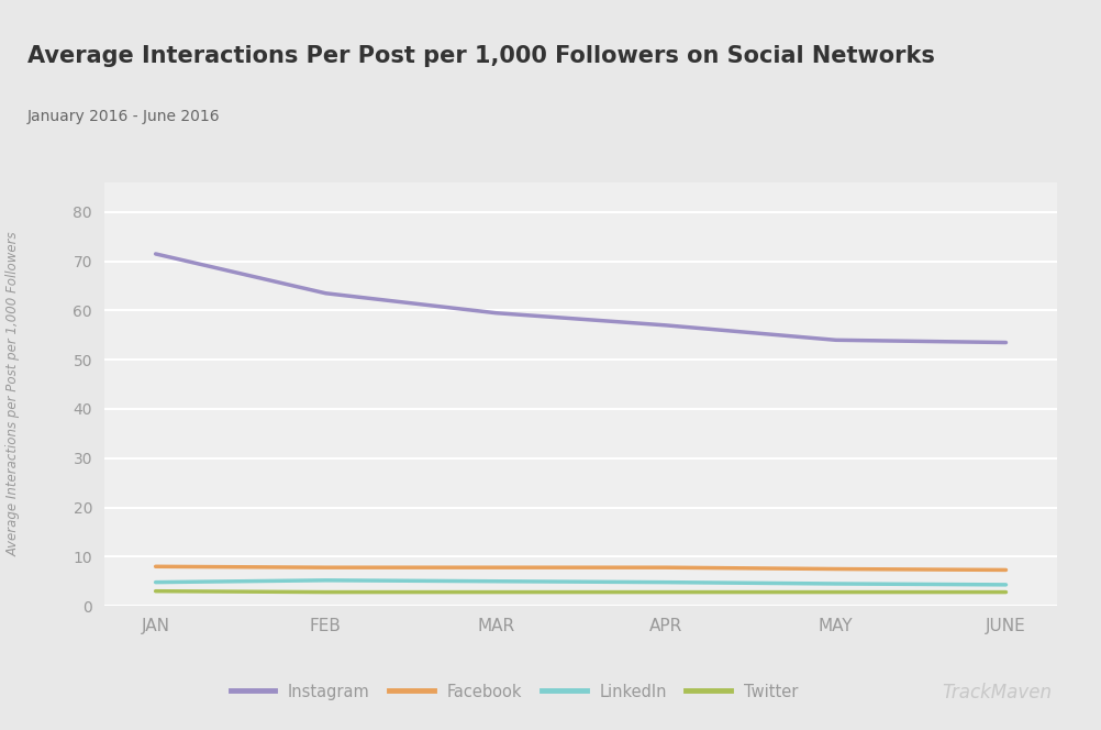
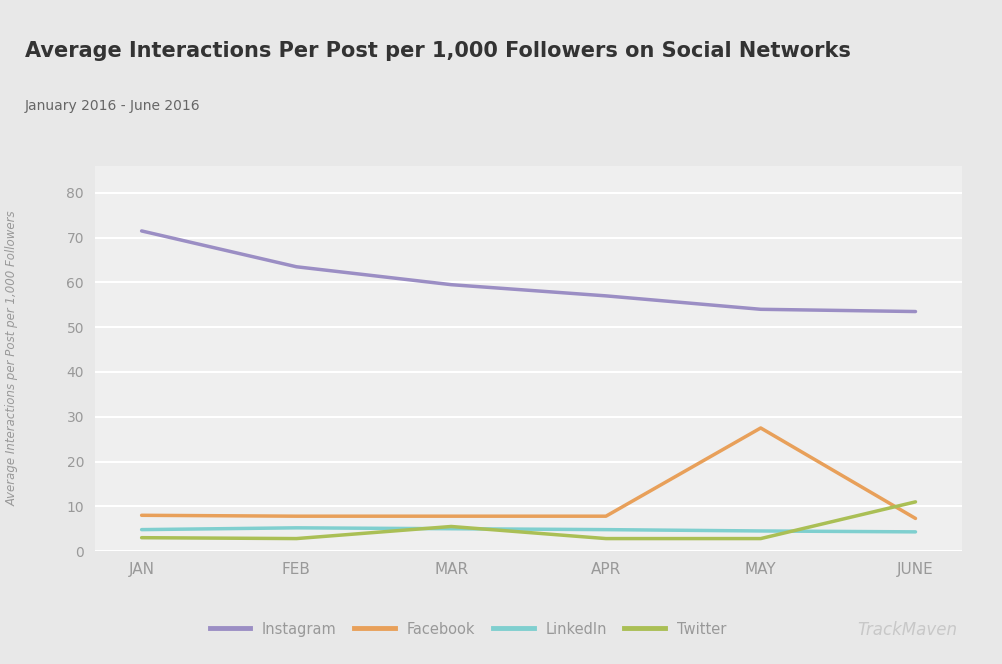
Twitter/MAR: 2.8 -> 5.5
Facebook/MAY: 7.5 -> 27.5
Twitter/JUNE: 2.8 -> 11.0
